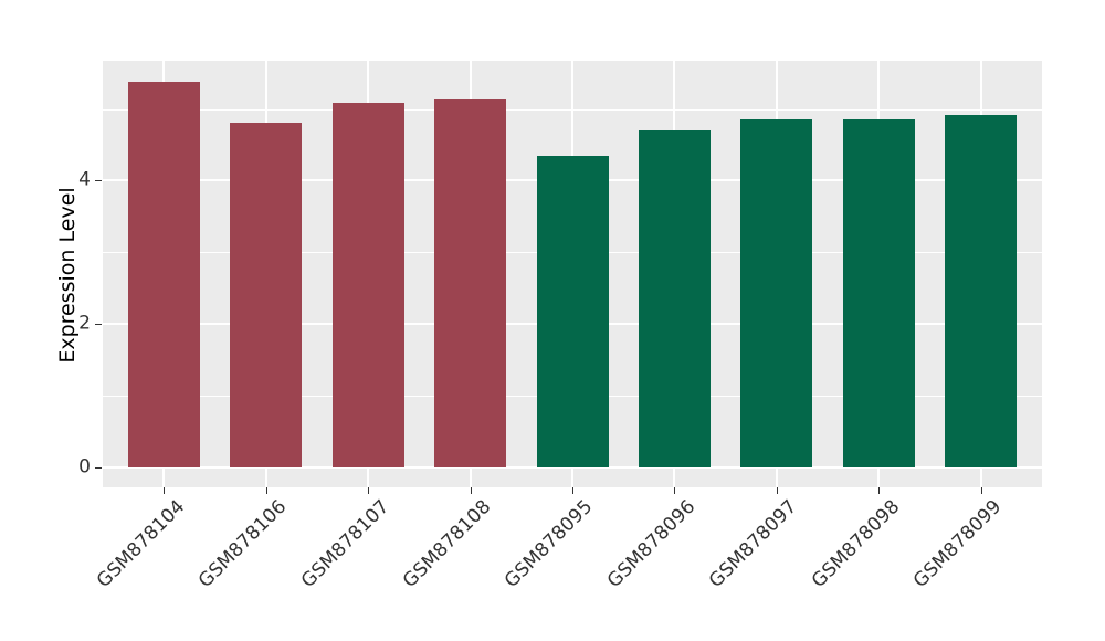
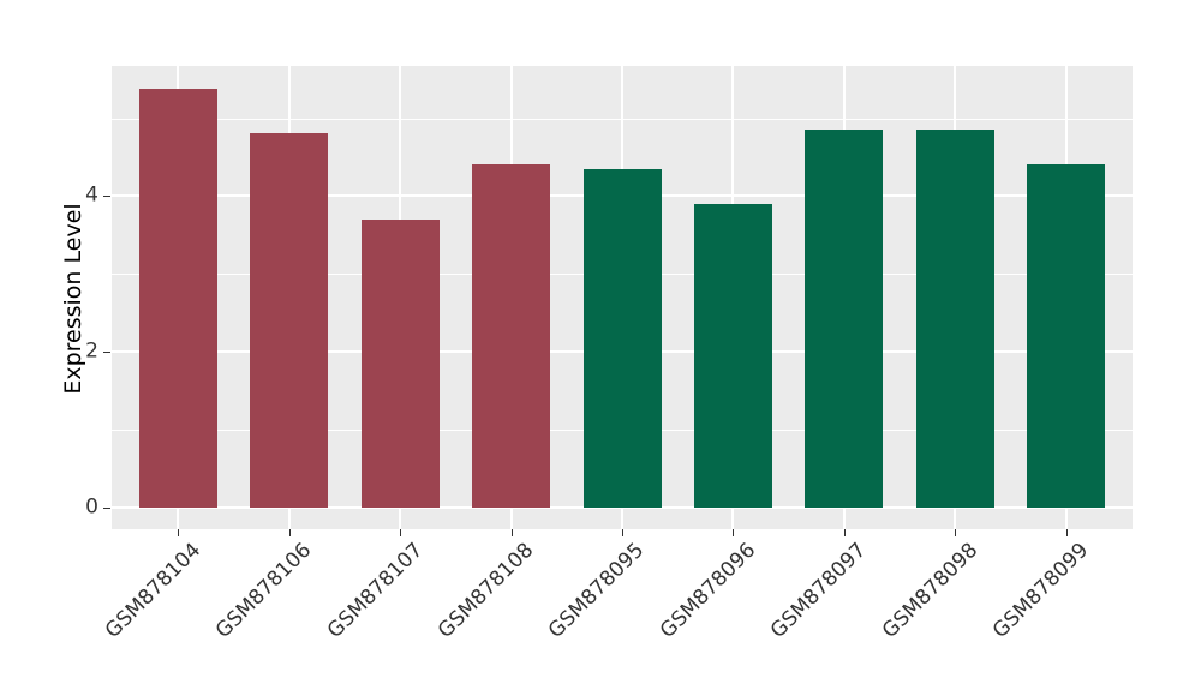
GSM878107: 5.1 -> 3.7
GSM878108: 5.1 -> 4.4
GSM878096: 4.7 -> 3.9
GSM878099: 4.9 -> 4.4
